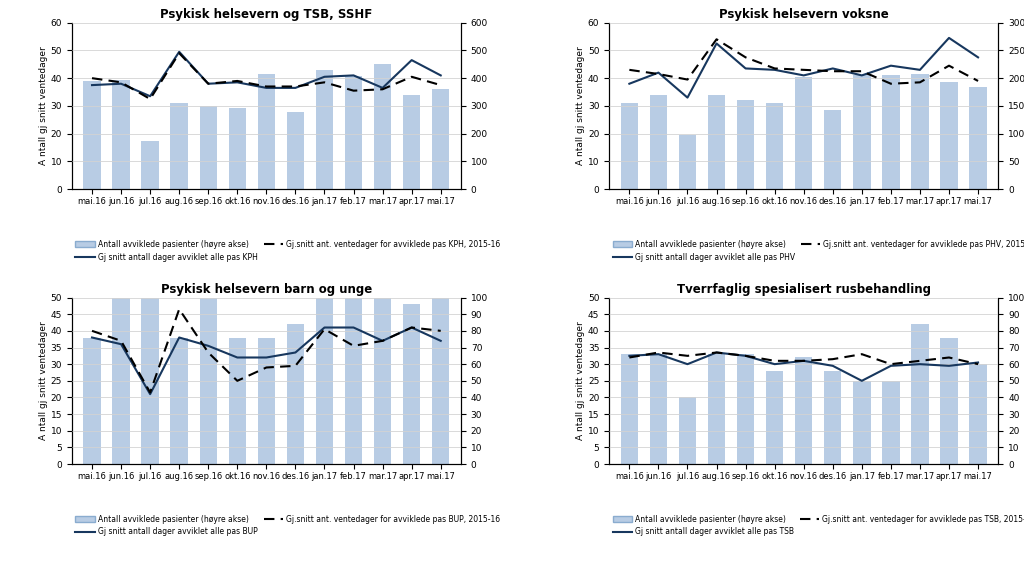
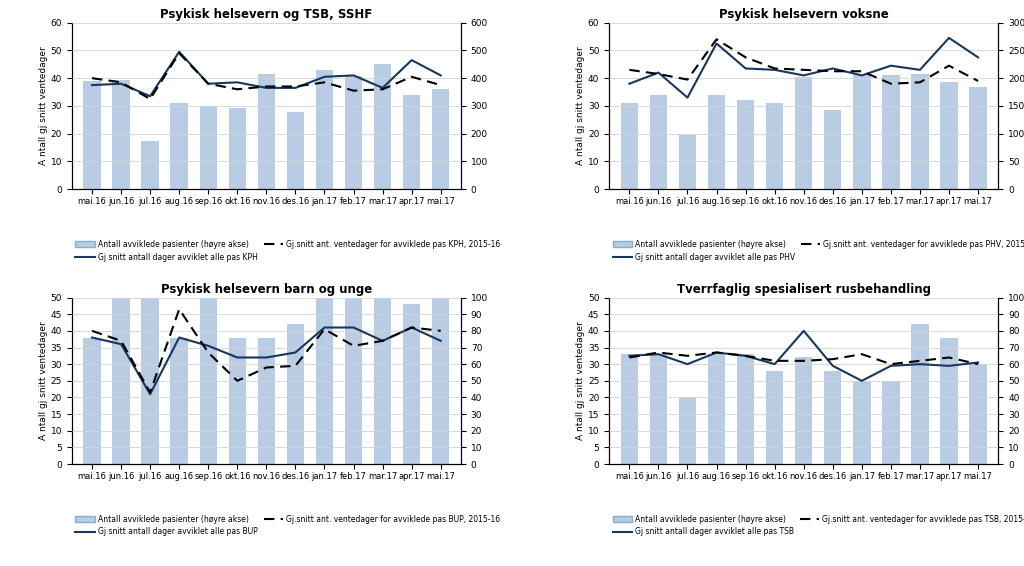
Psykisk helsevern og TSB, SSHF/Gj.snitt ant. ventedager for avviklede pas KPH, 2015-16/okt.16: 39.0 -> 36.0
Tverrfaglig spesialisert rusbehandling/Gj snitt antall dager avviklet alle pas TSB/nov.16: 31.0 -> 40.0
